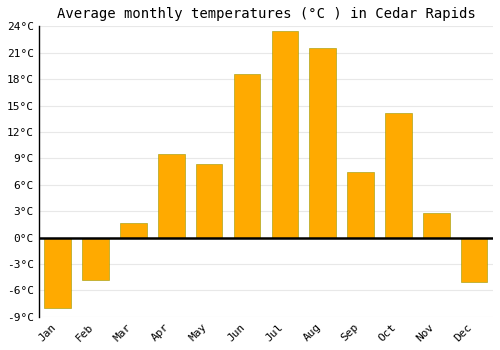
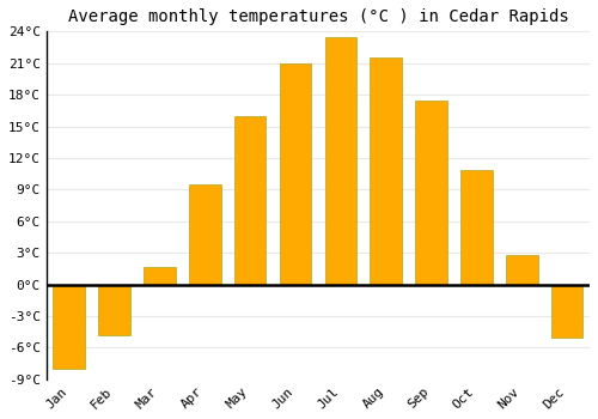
May: 8.4°C -> 16.0°C
Jun: 18.6°C -> 21.0°C
Sep: 7.4°C -> 17.5°C
Oct: 14.2°C -> 10.8°C
